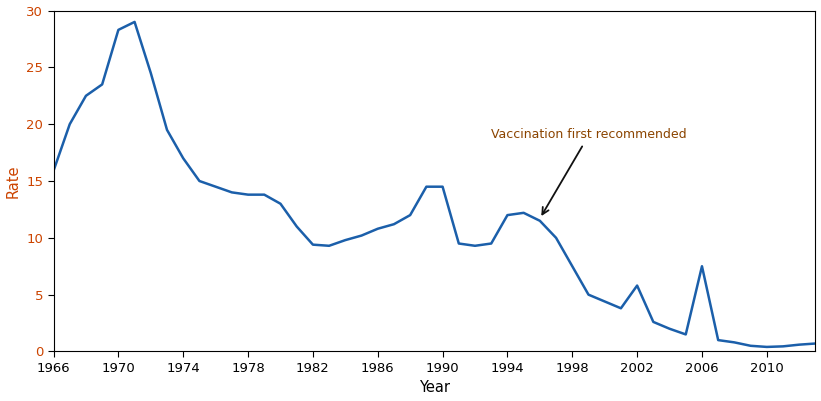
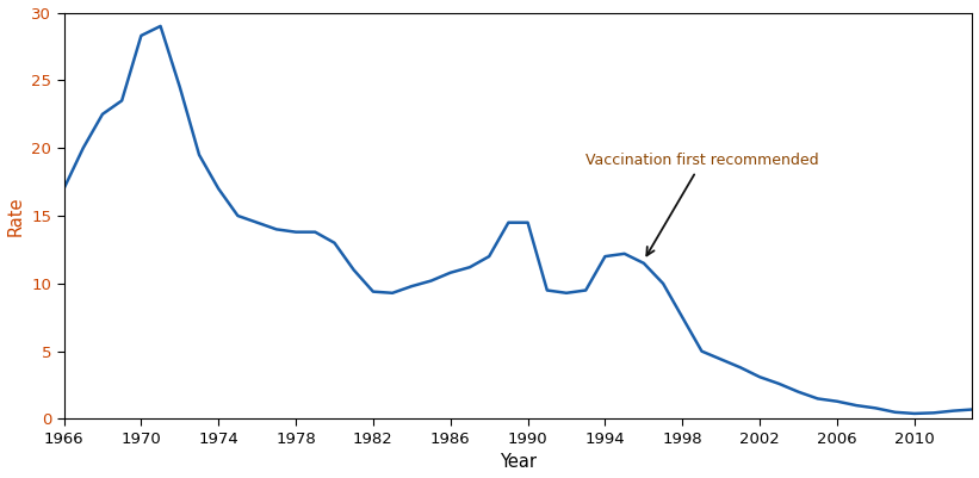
1966: 15.9 -> 17.0
2002: 5.8 -> 3.1
2006: 7.5 -> 1.3
